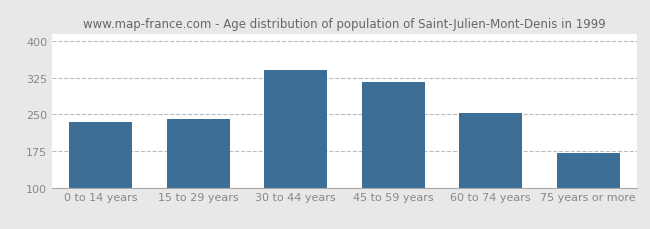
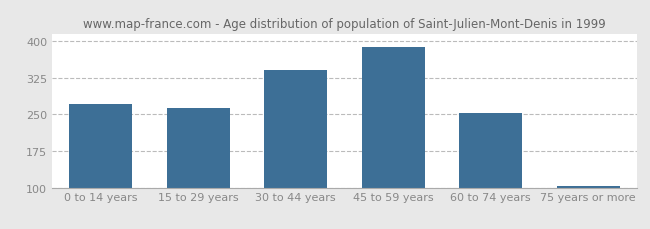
0 to 14 years: 235 -> 270
15 to 29 years: 240 -> 262
45 to 59 years: 315 -> 388
75 years or more: 170 -> 103
